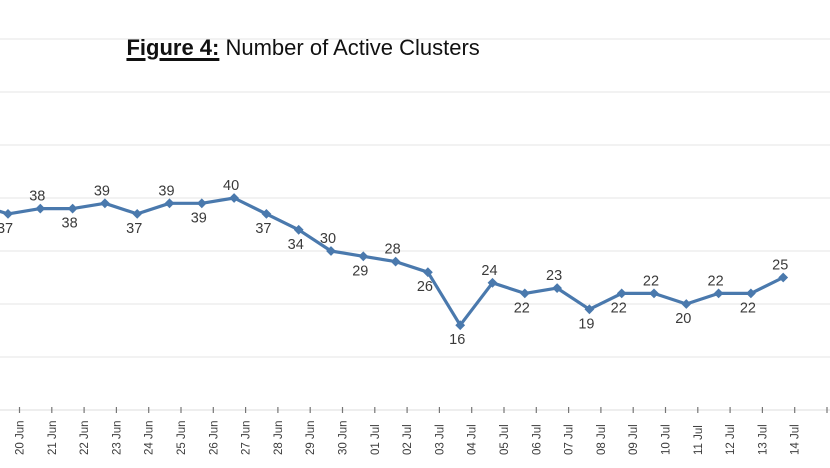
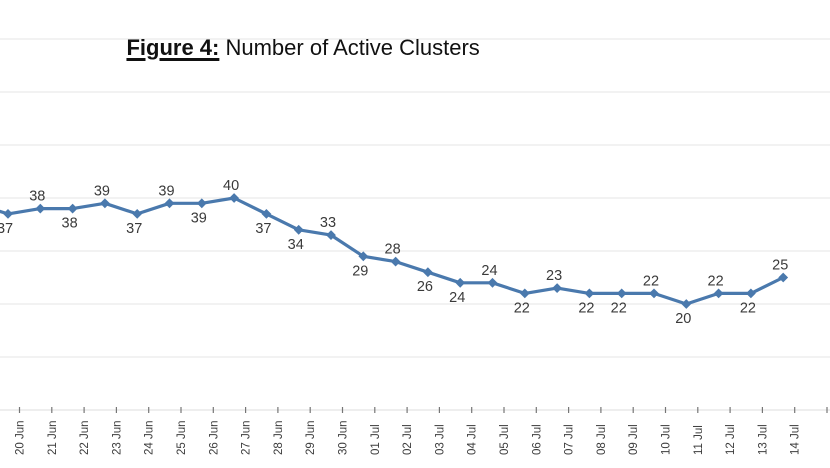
30 Jun: 30 -> 33
04 Jul: 16 -> 24
08 Jul: 19 -> 22
